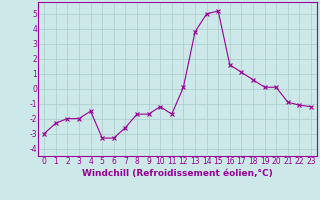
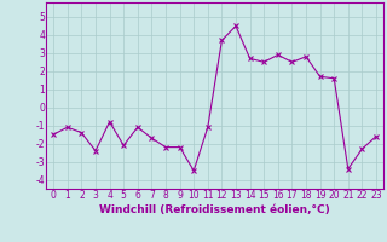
0: -3.0 -> -1.5
1: -2.3 -> -1.1
2: -2.0 -> -1.4
3: -2.0 -> -2.4
4: -1.5 -> -0.8
5: -3.3 -> -2.1
6: -3.3 -> -1.1
7: -2.6 -> -1.7
8: -1.7 -> -2.2
9: -1.7 -> -2.2
10: -1.2 -> -3.5
11: -1.7 -> -1.1
12: 0.1 -> 3.7
13: 3.8 -> 4.5
14: 5.0 -> 2.7
15: 5.2 -> 2.5
16: 1.6 -> 2.9
17: 1.1 -> 2.5
18: 0.6 -> 2.8
19: 0.1 -> 1.7
20: 0.1 -> 1.6
21: -0.9 -> -3.4
22: -1.1 -> -2.3
23: -1.2 -> -1.6
